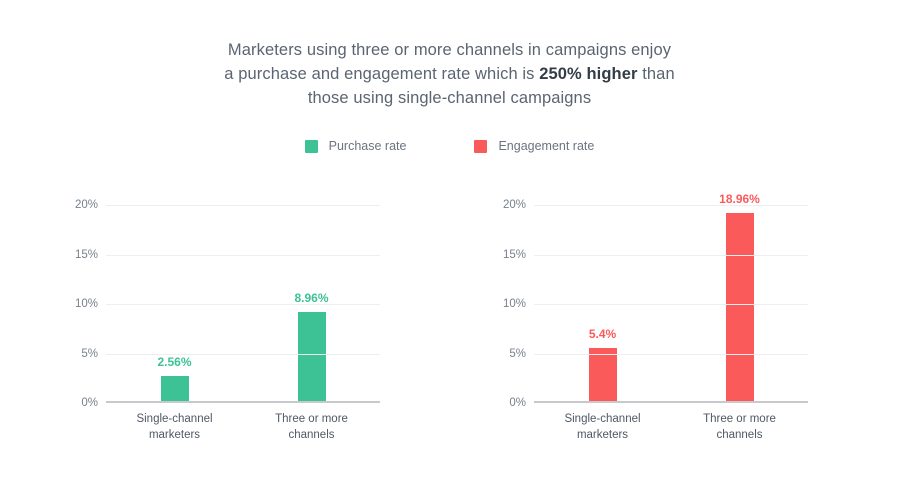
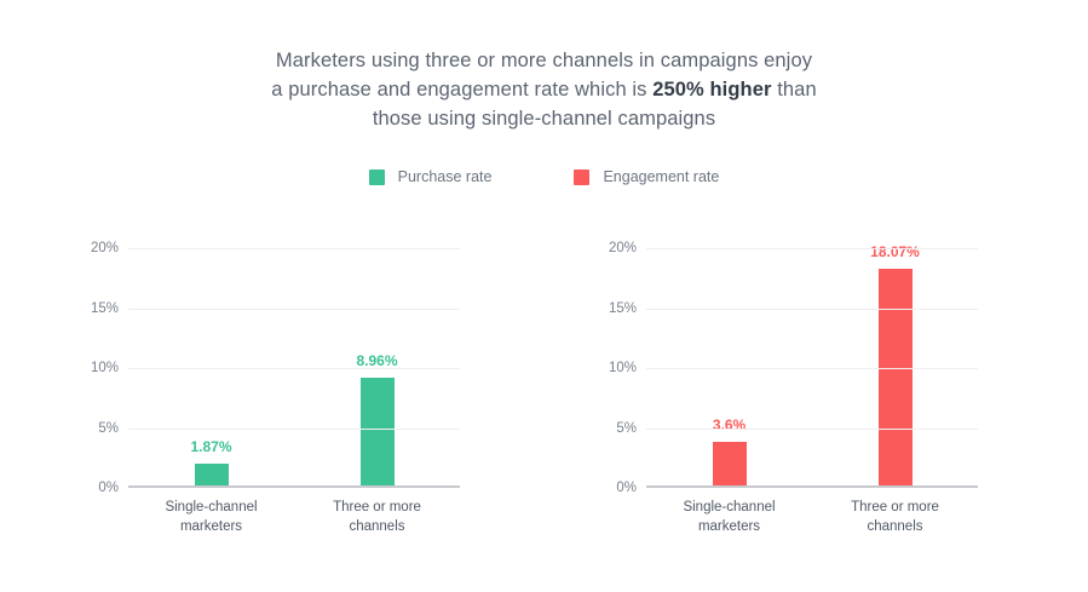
Purchase rate/Single-channel marketers: 2.56% -> 1.87%
Engagement rate/Single-channel marketers: 5.4% -> 3.6%
Engagement rate/Three or more channels: 18.96% -> 18.07%
